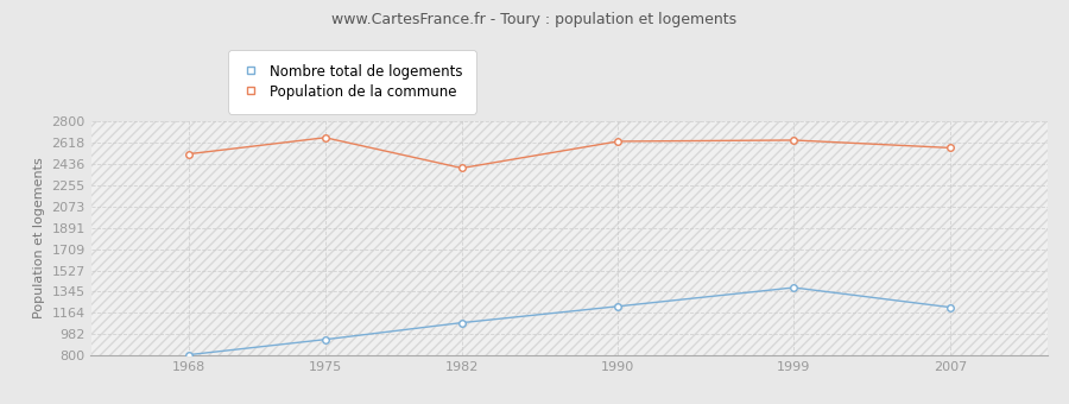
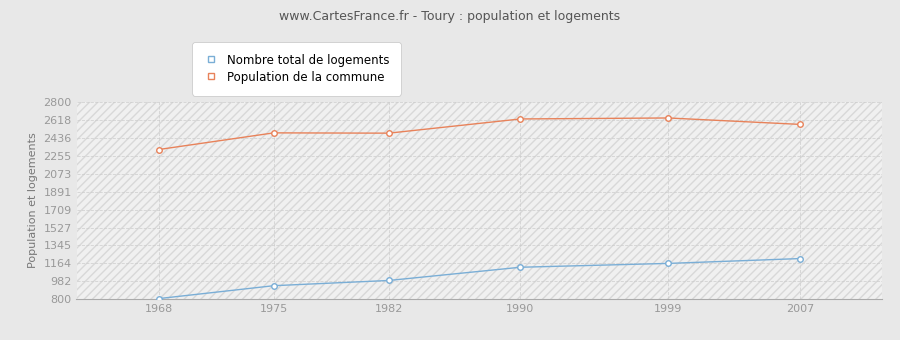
Population de la commune/1968: 2520 -> 2320
Population de la commune/1975: 2660 -> 2490
Nombre total de logements/1982: 1080 -> 990
Population de la commune/1982: 2400 -> 2480
Nombre total de logements/1990: 1220 -> 1120
Nombre total de logements/1999: 1380 -> 1160
